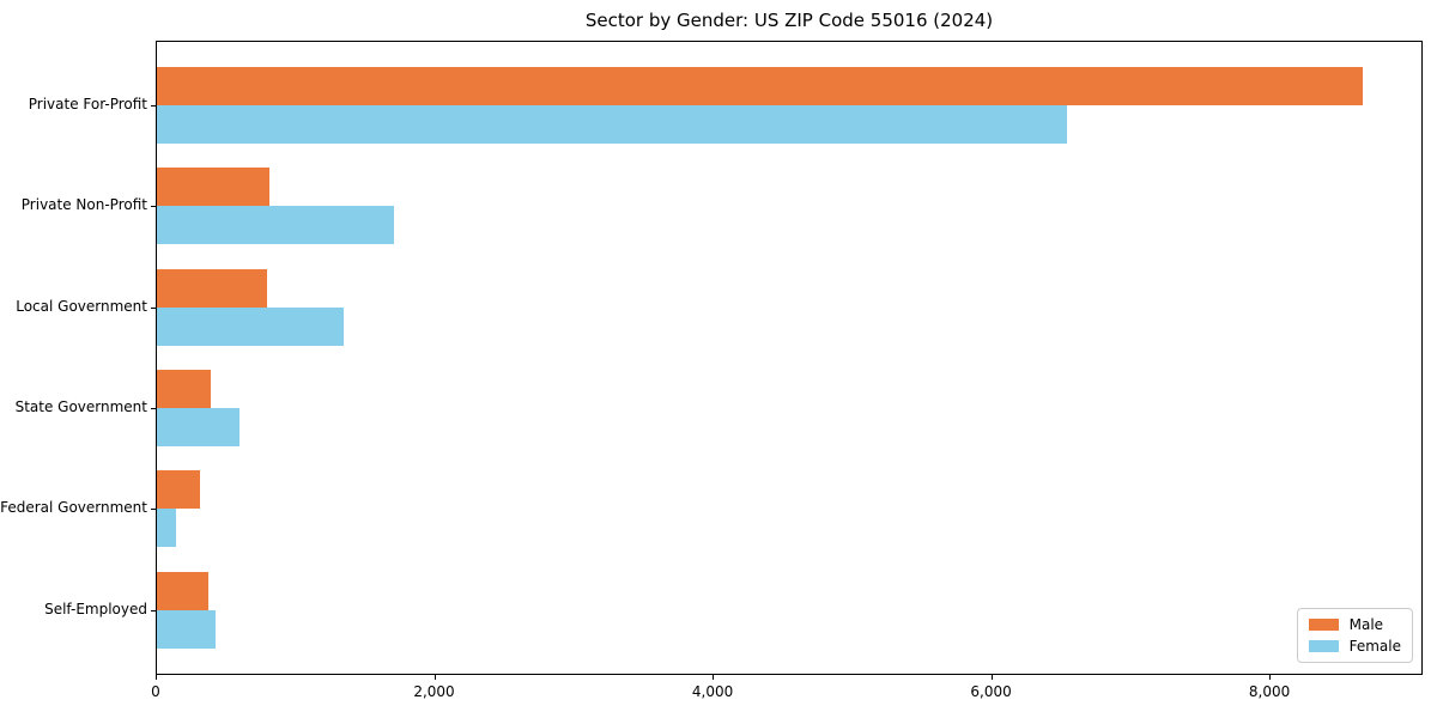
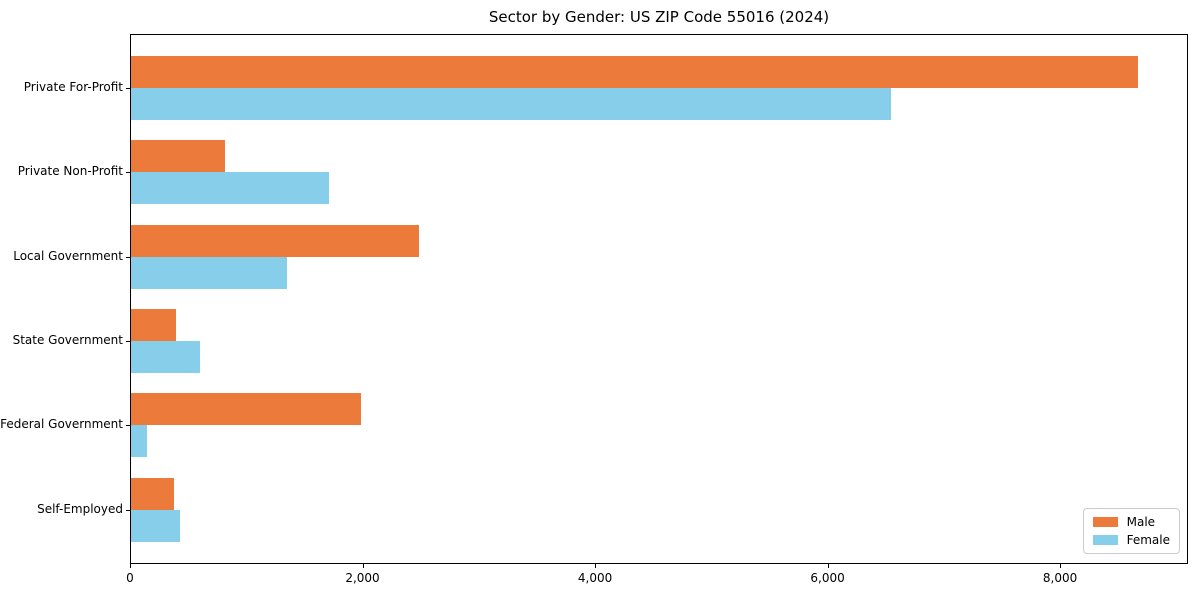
Male/Local Government: 790 -> 2480
Male/Federal Government: 310 -> 1980
